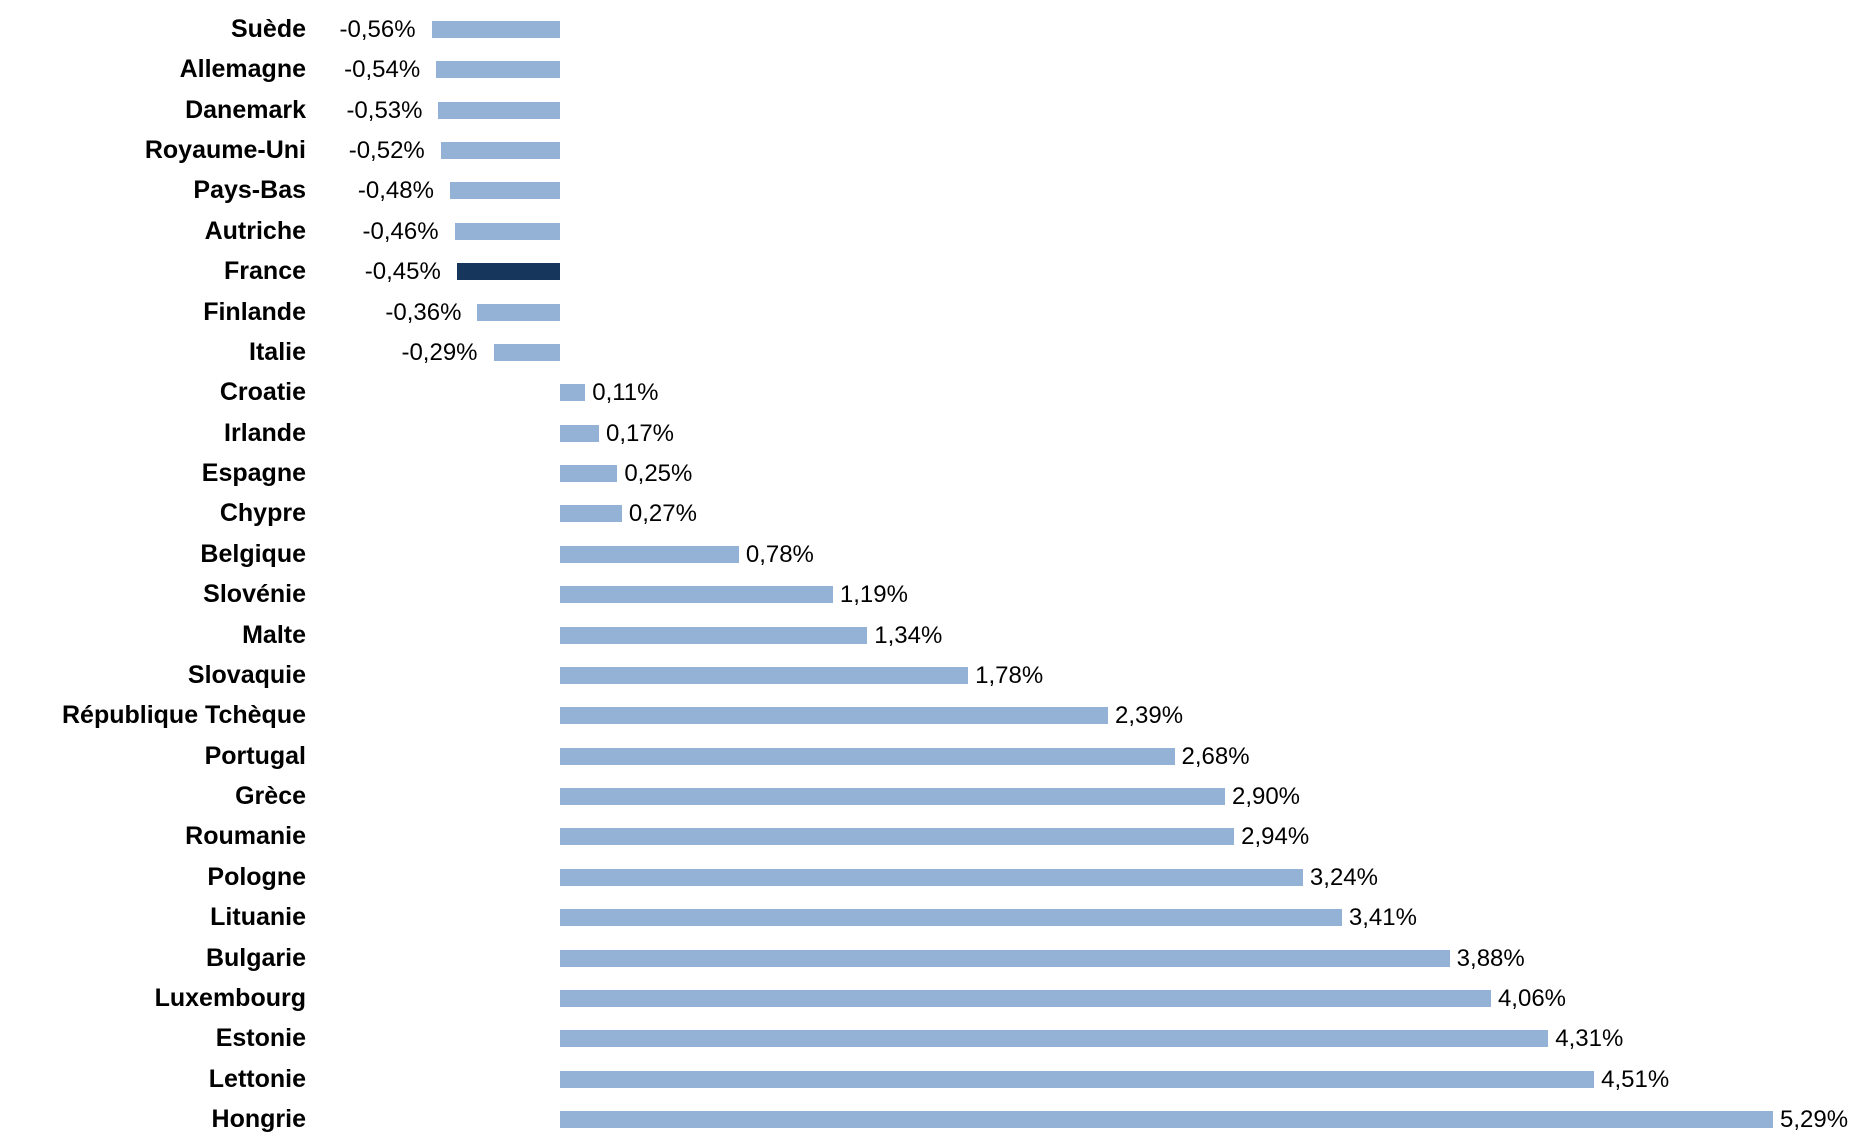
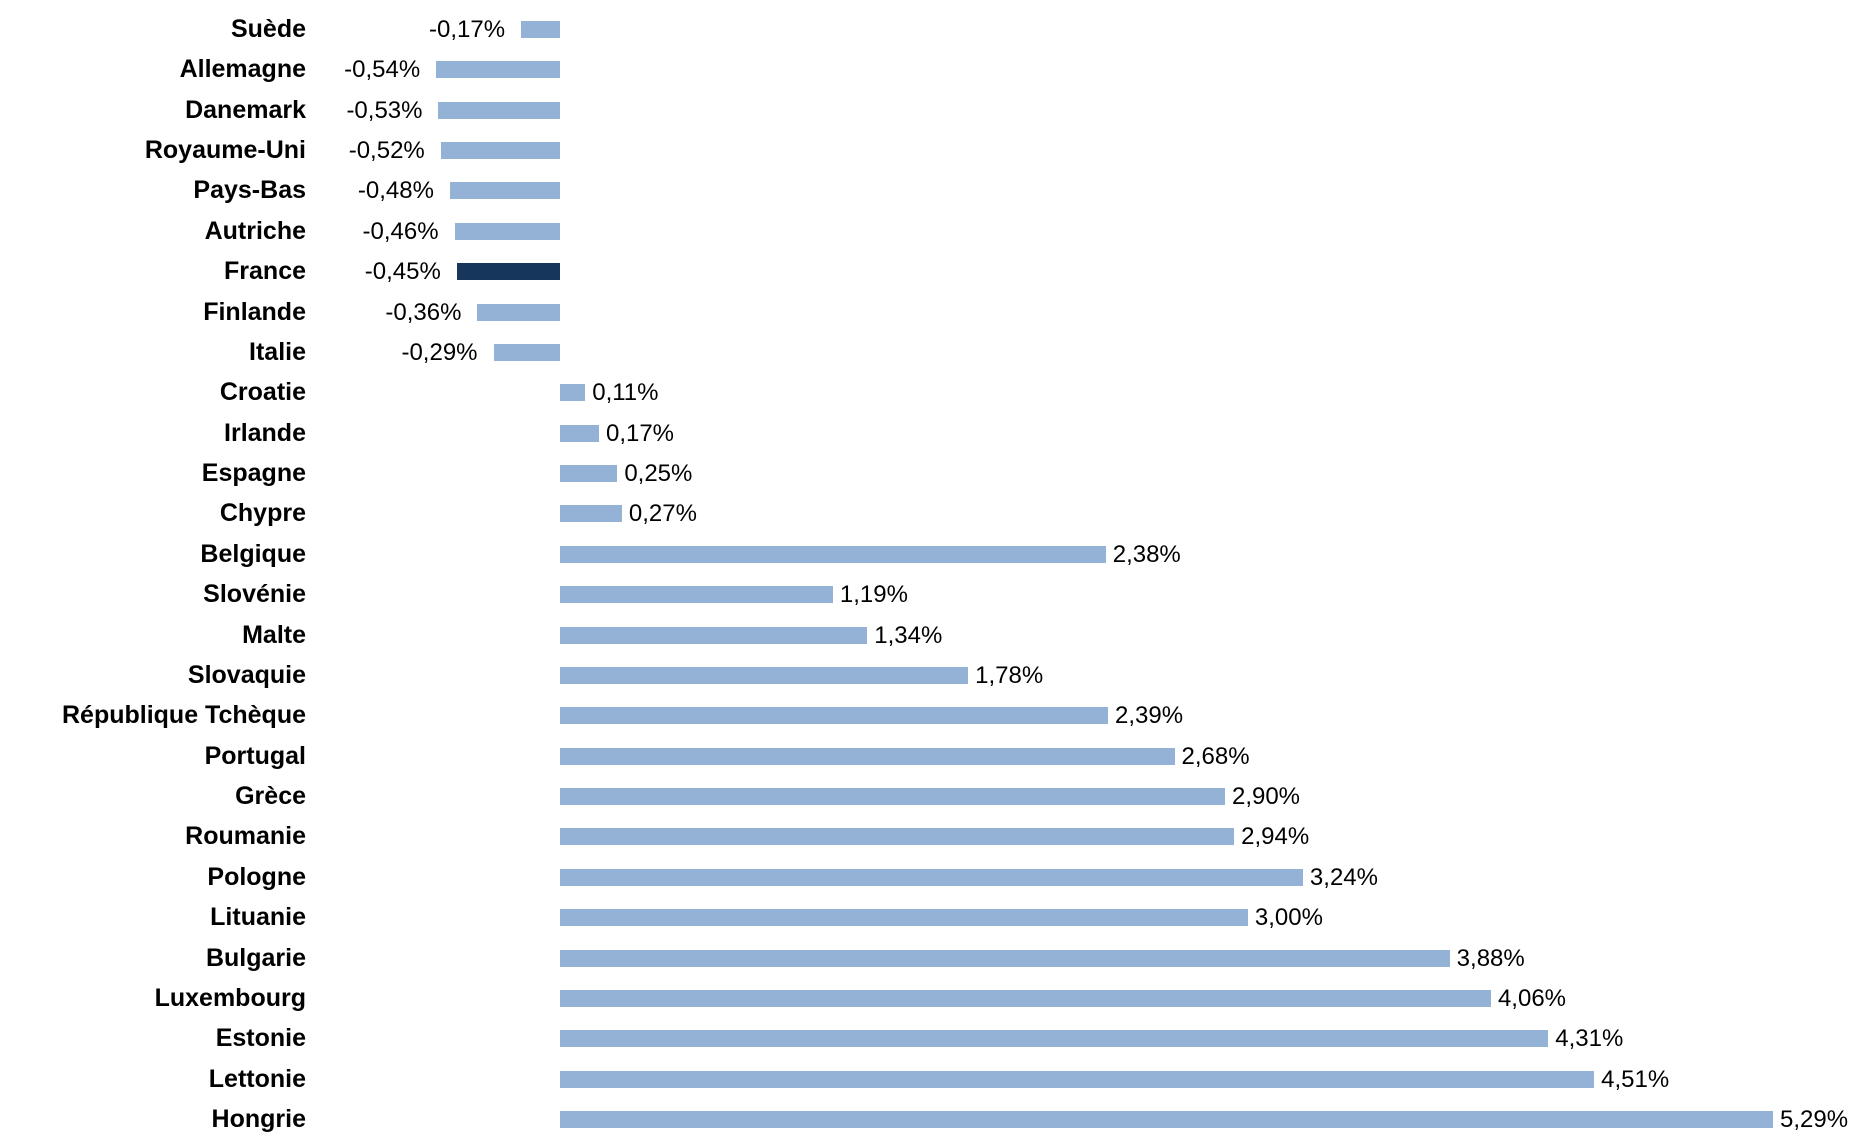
Suède: -0,56% -> -0,17%
Belgique: 0,78% -> 2,38%
Lituanie: 3,41% -> 3,00%
